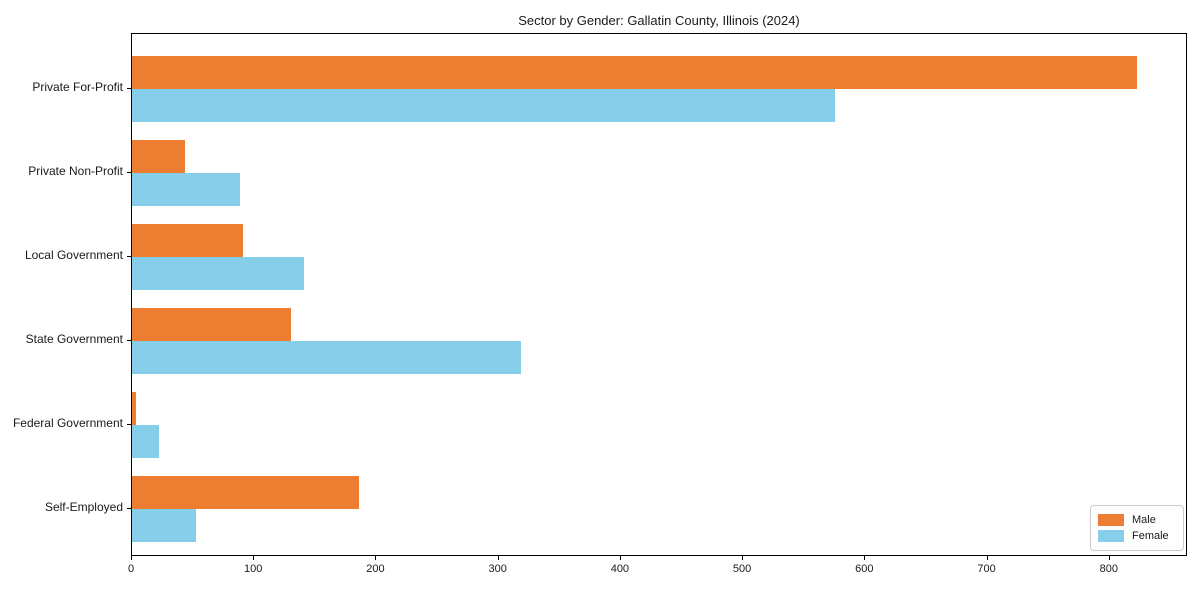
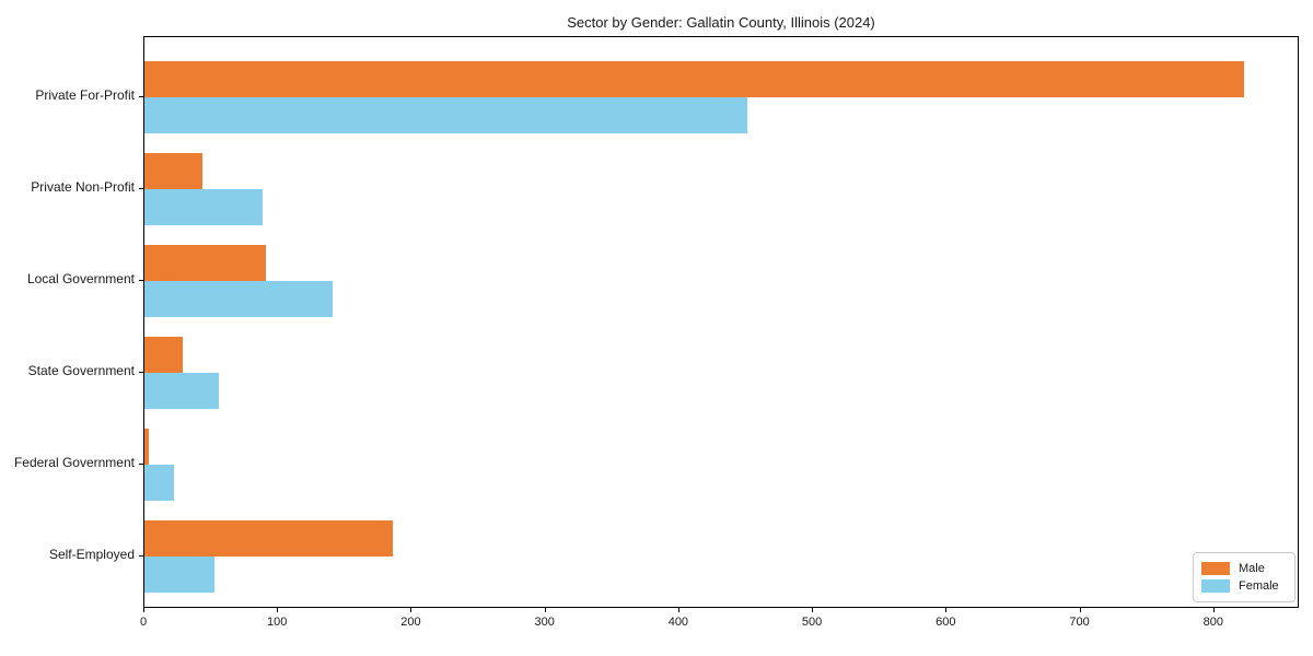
Female/Private For-Profit: 575 -> 451
Male/State Government: 130 -> 29
Female/State Government: 318 -> 56
